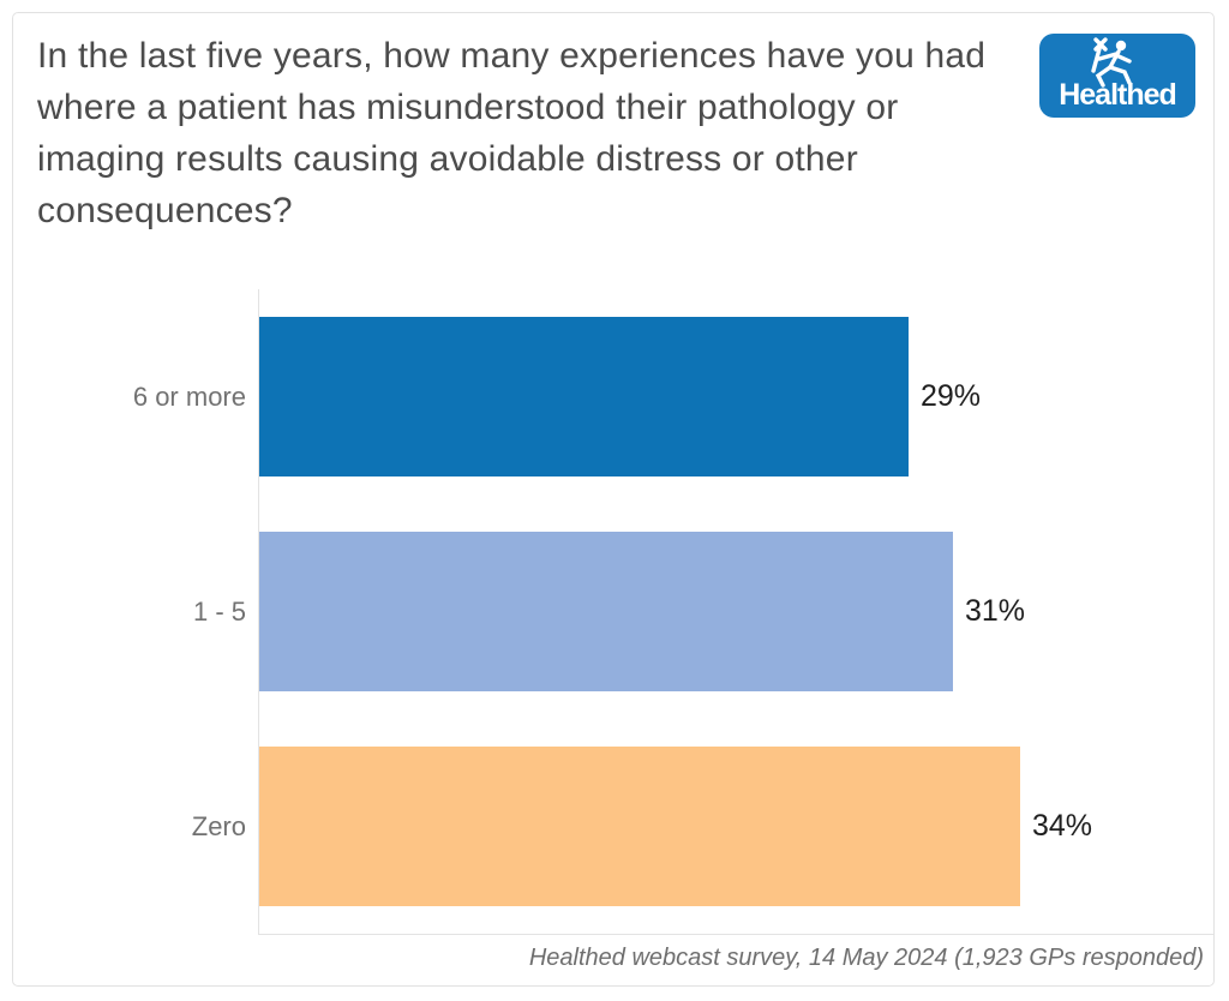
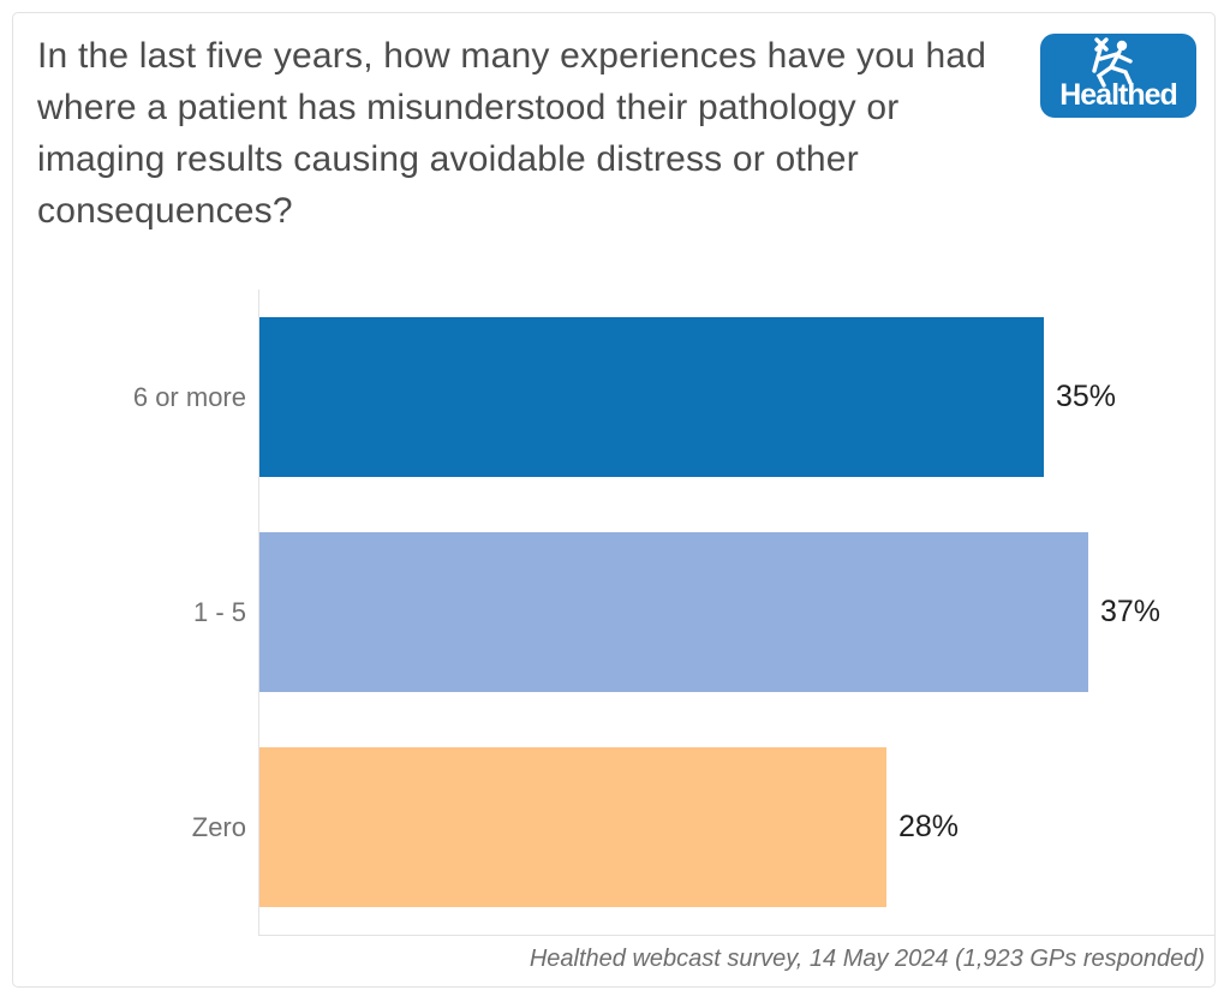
6 or more: 29% -> 35%
1 - 5: 31% -> 37%
Zero: 34% -> 28%
